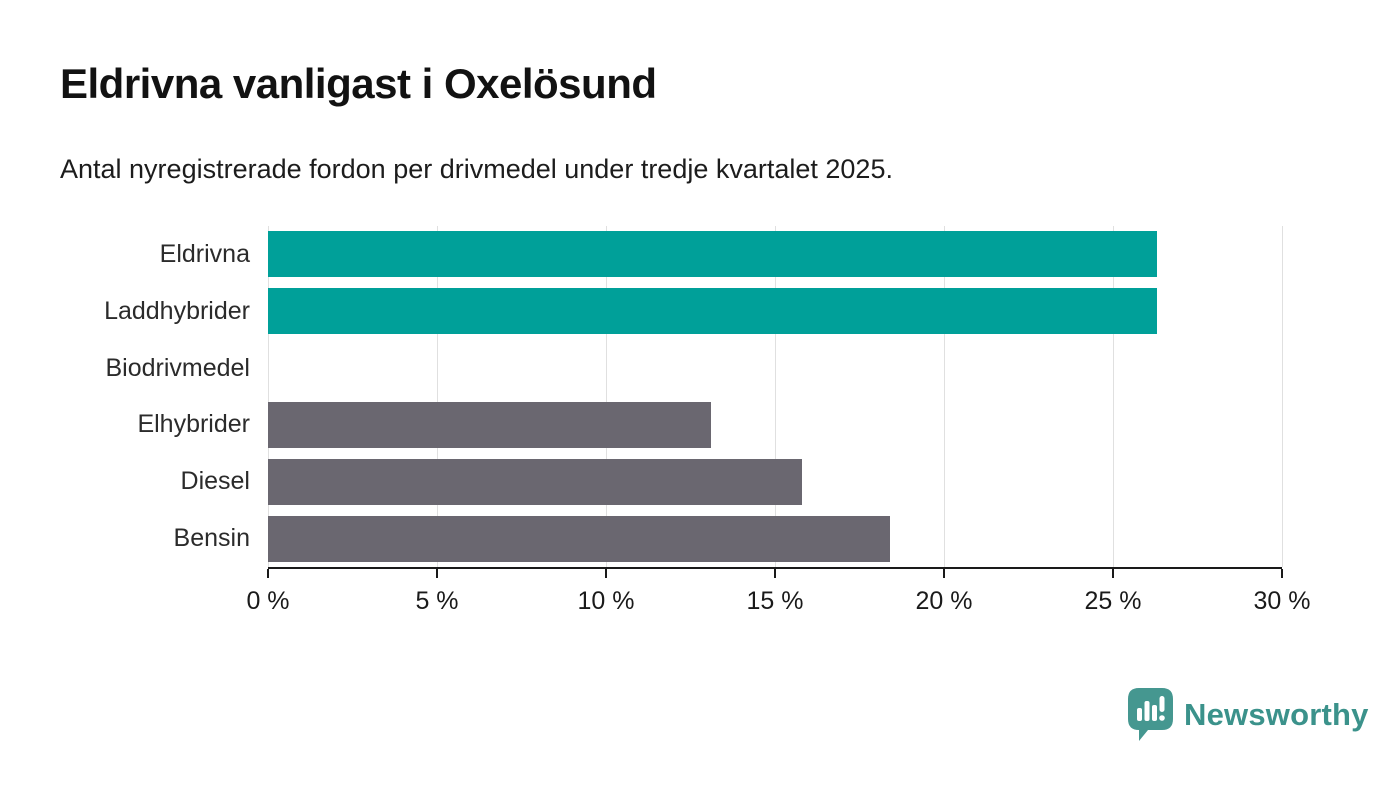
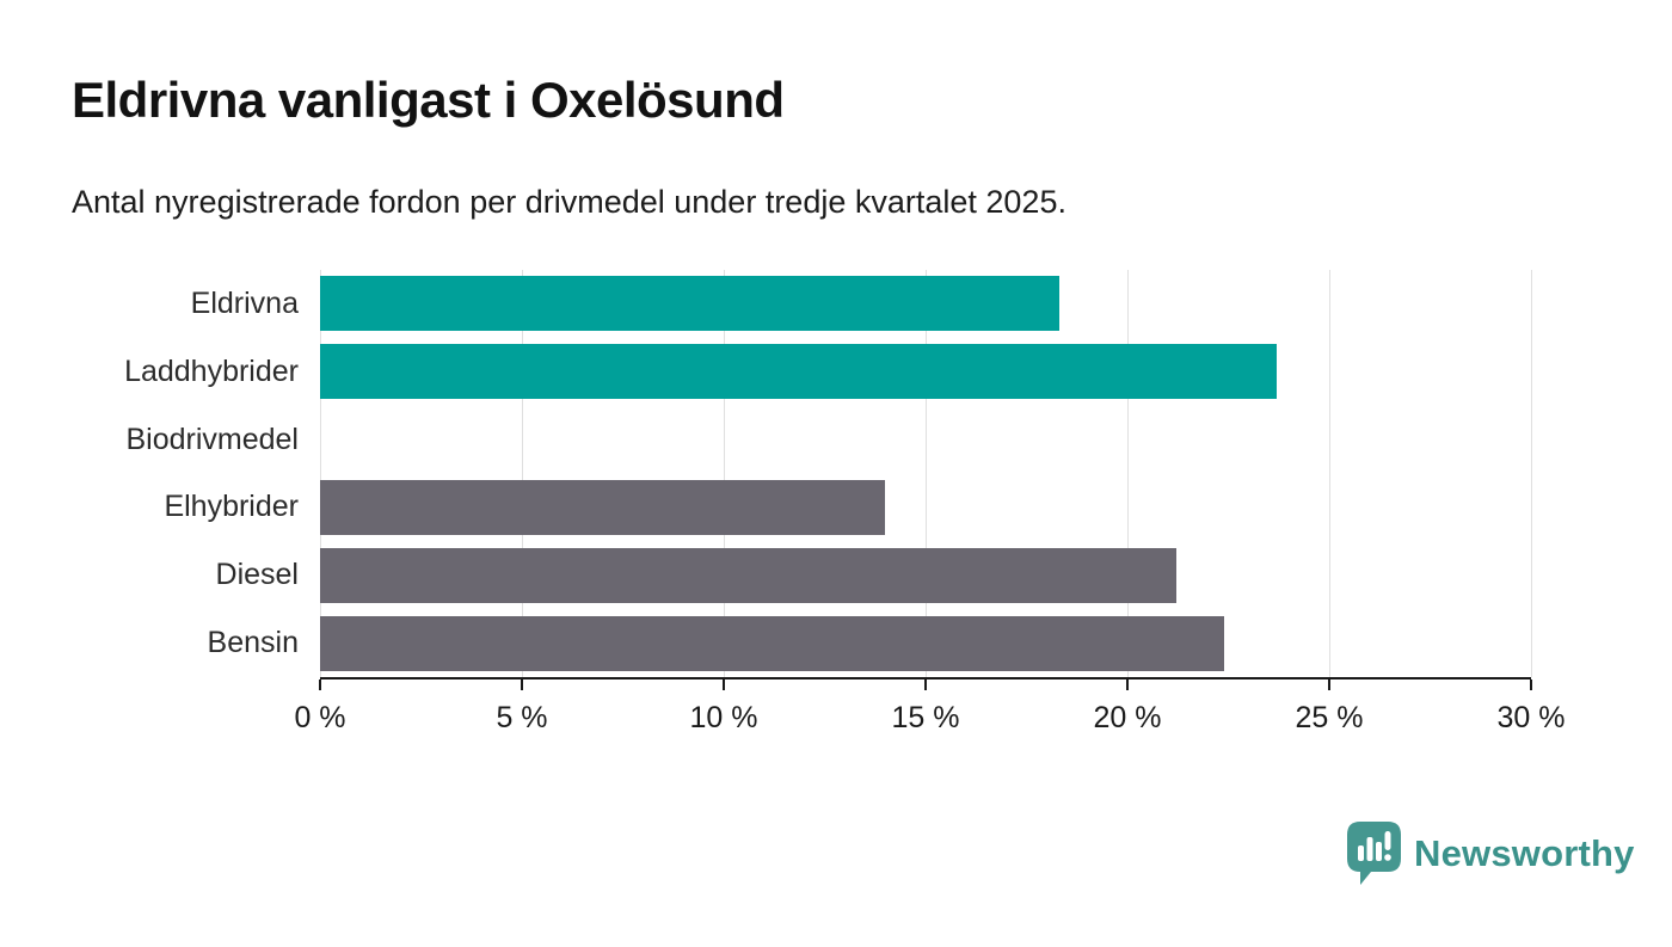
Eldrivna: 26.3% -> 18.3%
Laddhybrider: 26.3% -> 23.7%
Elhybrider: 13.1% -> 14.0%
Diesel: 15.8% -> 21.2%
Bensin: 18.4% -> 22.4%
